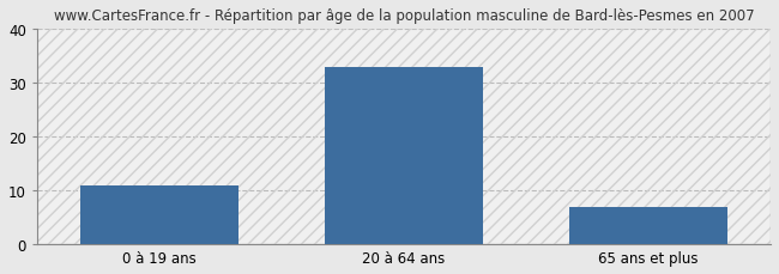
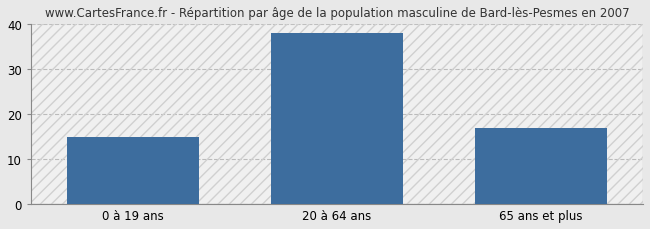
0 à 19 ans: 11 -> 15
20 à 64 ans: 33 -> 38
65 ans et plus: 7 -> 17
